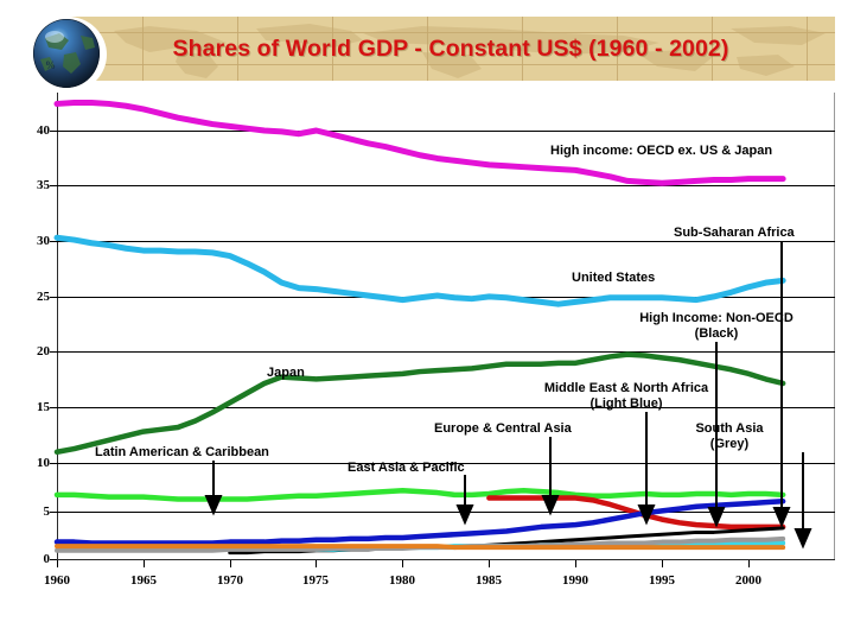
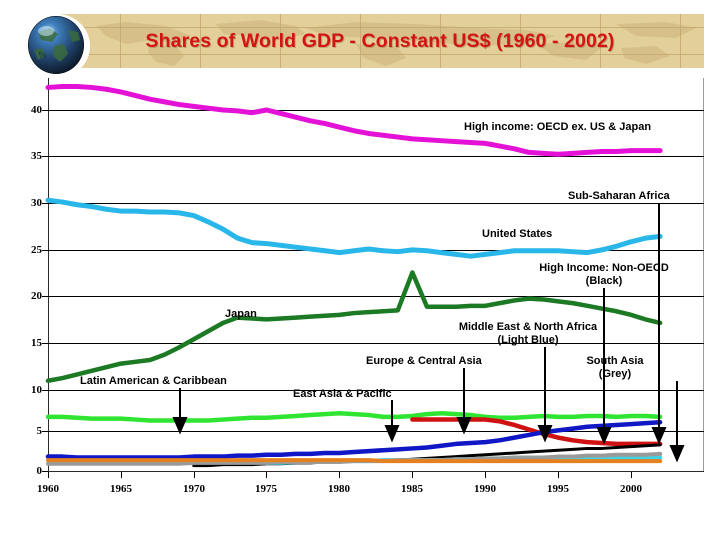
Japan/1985: 18 -> 22
